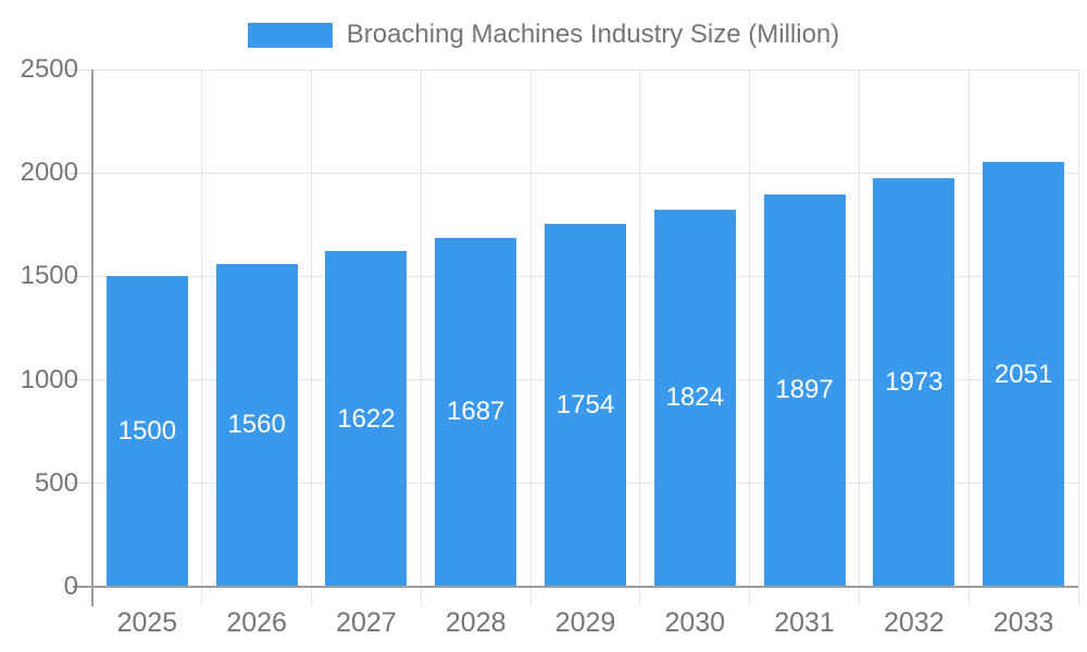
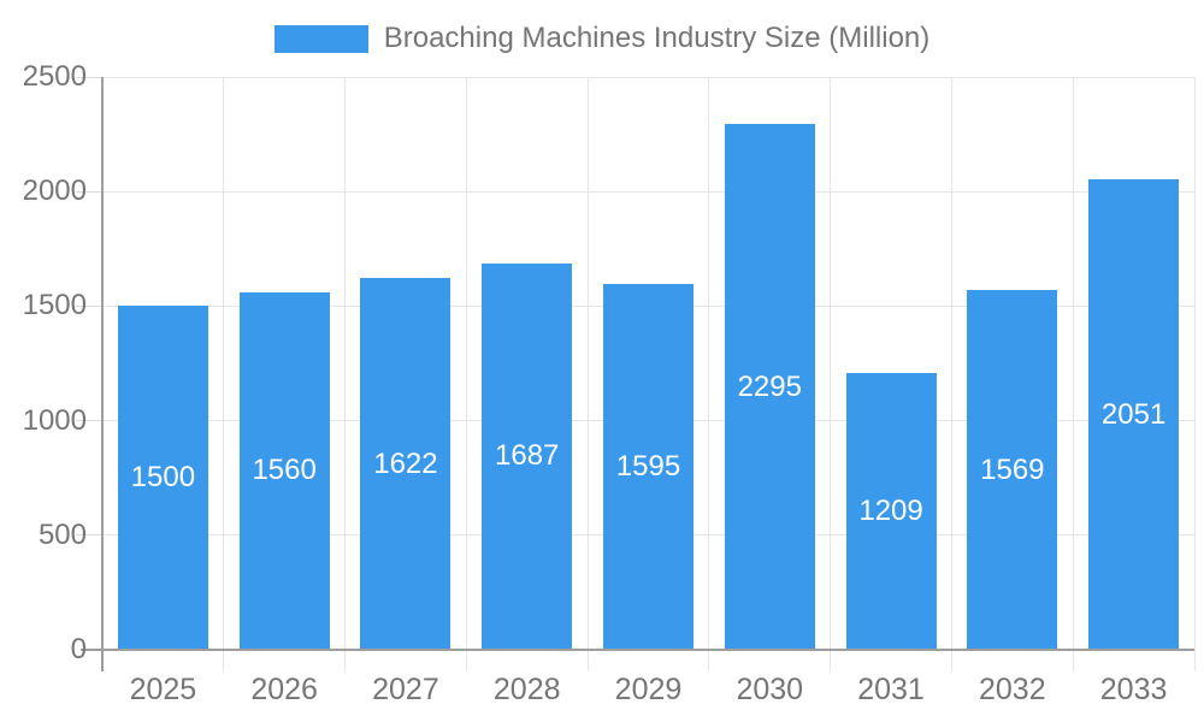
2029: 1754 -> 1595
2030: 1824 -> 2295
2031: 1897 -> 1209
2032: 1973 -> 1569
